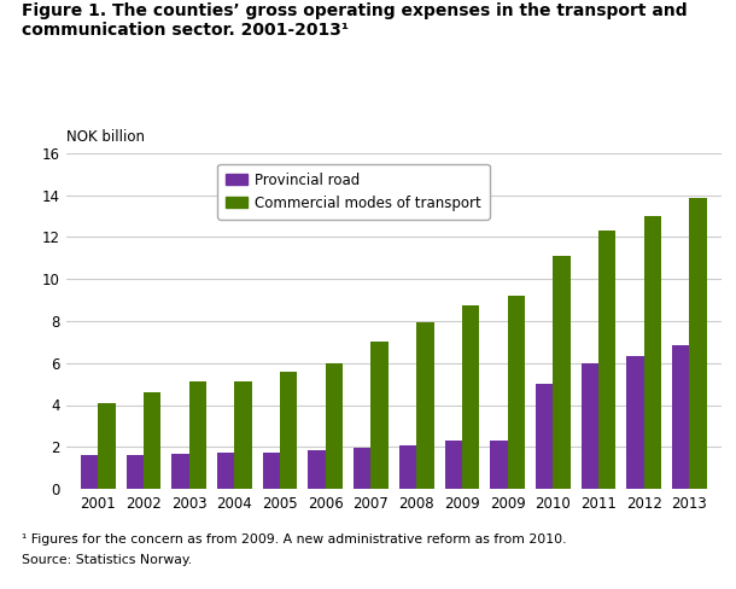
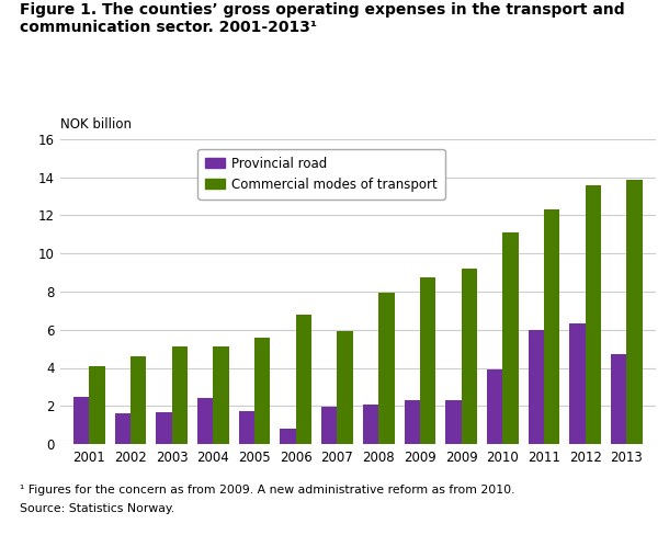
Provincial road/2001: 1.6 -> 2.5
Provincial road/2004: 1.7 -> 2.4
Provincial road/2006: 1.9 -> 0.8
Commercial modes of transport/2006: 6.0 -> 6.8
Commercial modes of transport/2007: 7.0 -> 5.9
Provincial road/2010: 5.0 -> 3.9
Commercial modes of transport/2012: 13.0 -> 13.6
Provincial road/2013: 6.8 -> 4.7
